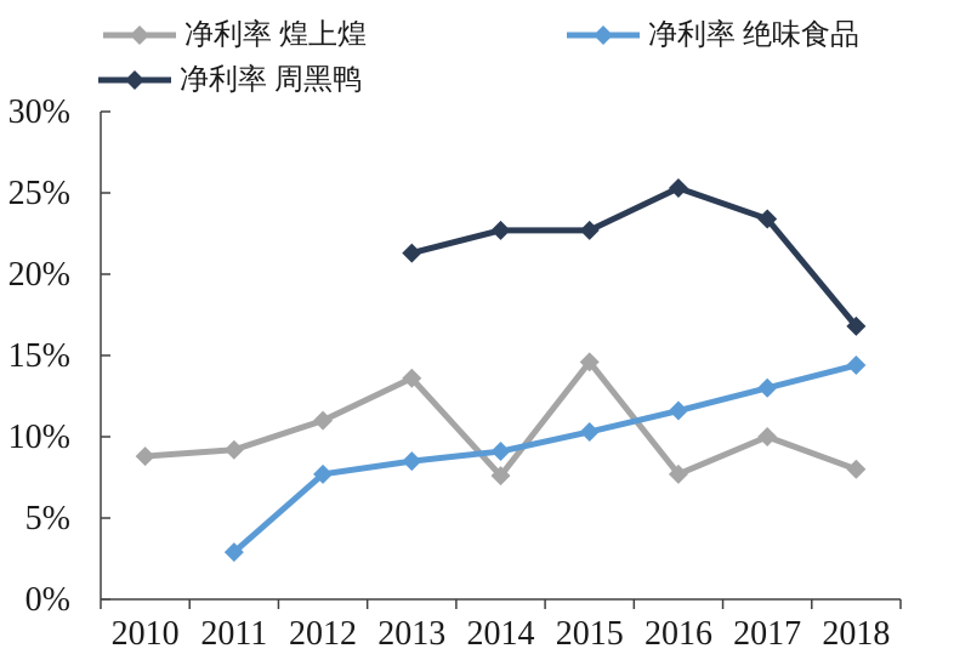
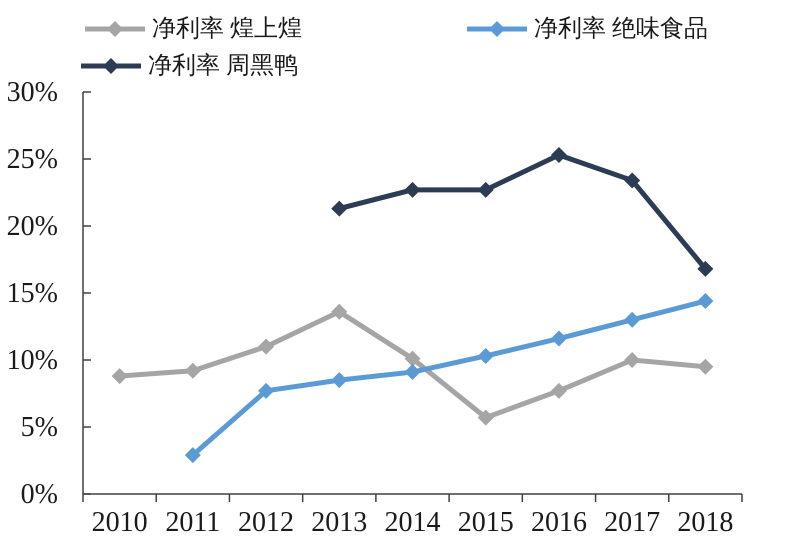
净利率 煌上煌/2014: 7.6% -> 10.1%
净利率 煌上煌/2015: 14.6% -> 5.7%
净利率 煌上煌/2018: 8.0% -> 9.5%
